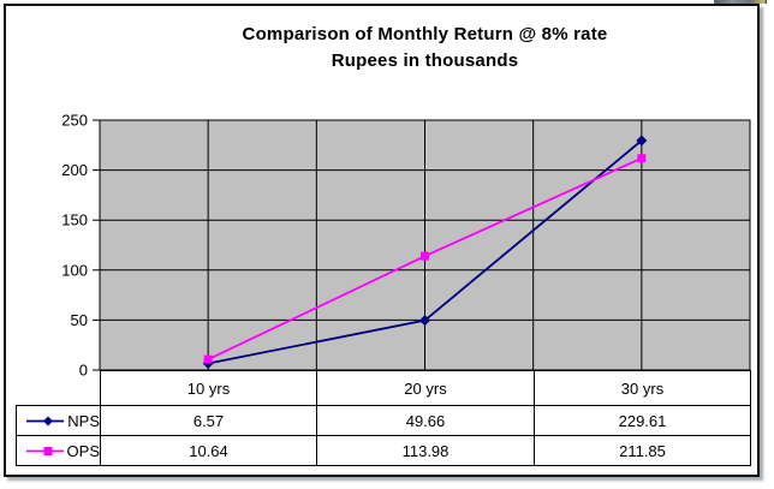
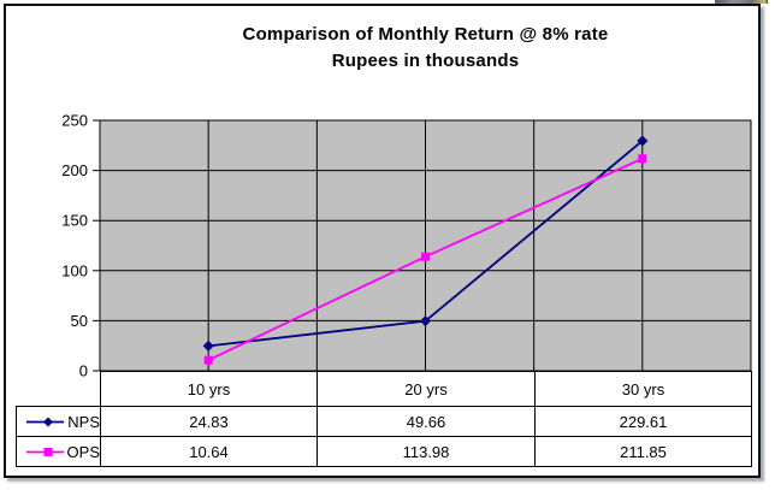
NPS/10 yrs: 6.57 -> 24.83
